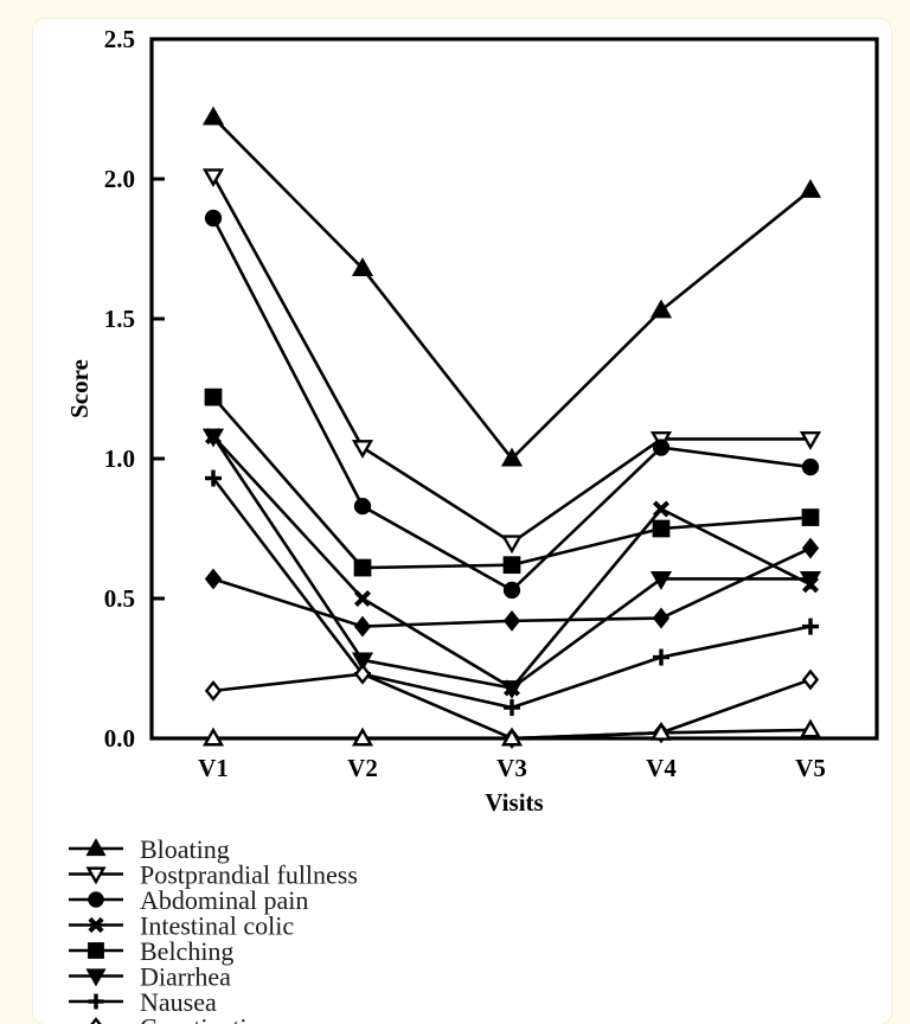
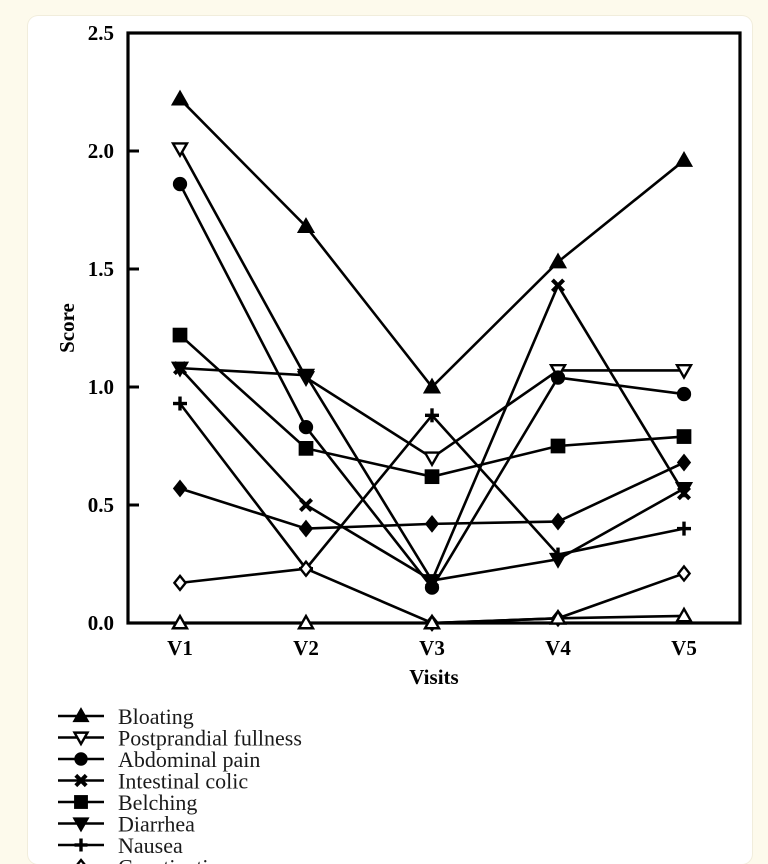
Belching/V2: 0.61 -> 0.74
Diarrhea/V2: 0.28 -> 1.05
Abdominal pain/V3: 0.53 -> 0.15
Nausea/V3: 0.11 -> 0.88
Diarrhea/V4: 0.57 -> 0.27
Intestinal colic/V4: 0.82 -> 1.43
